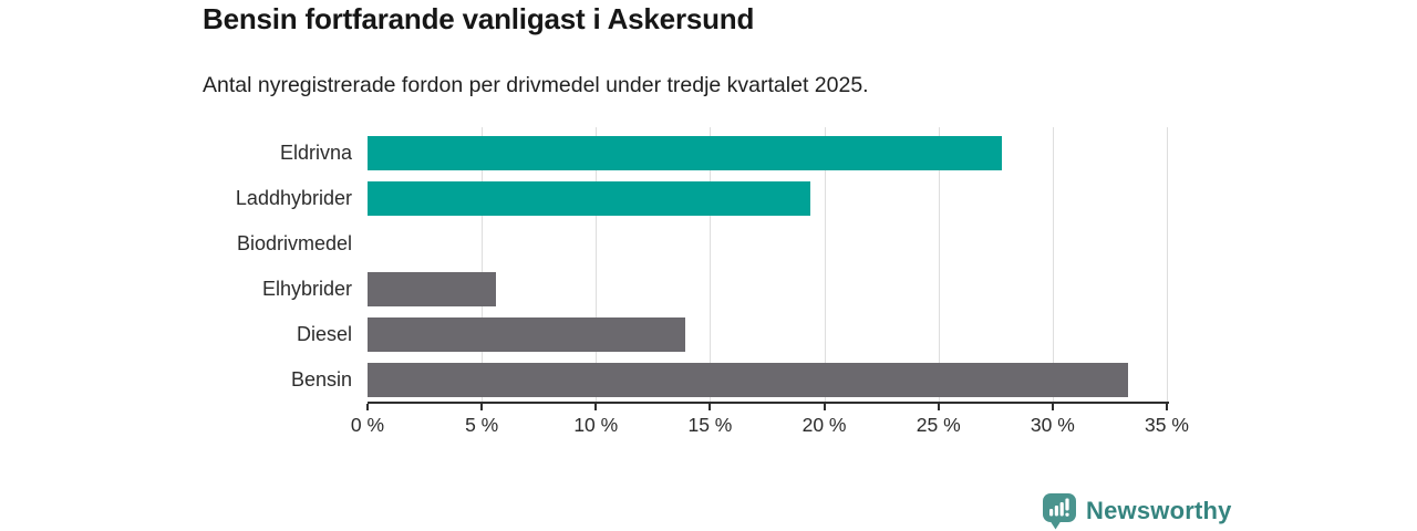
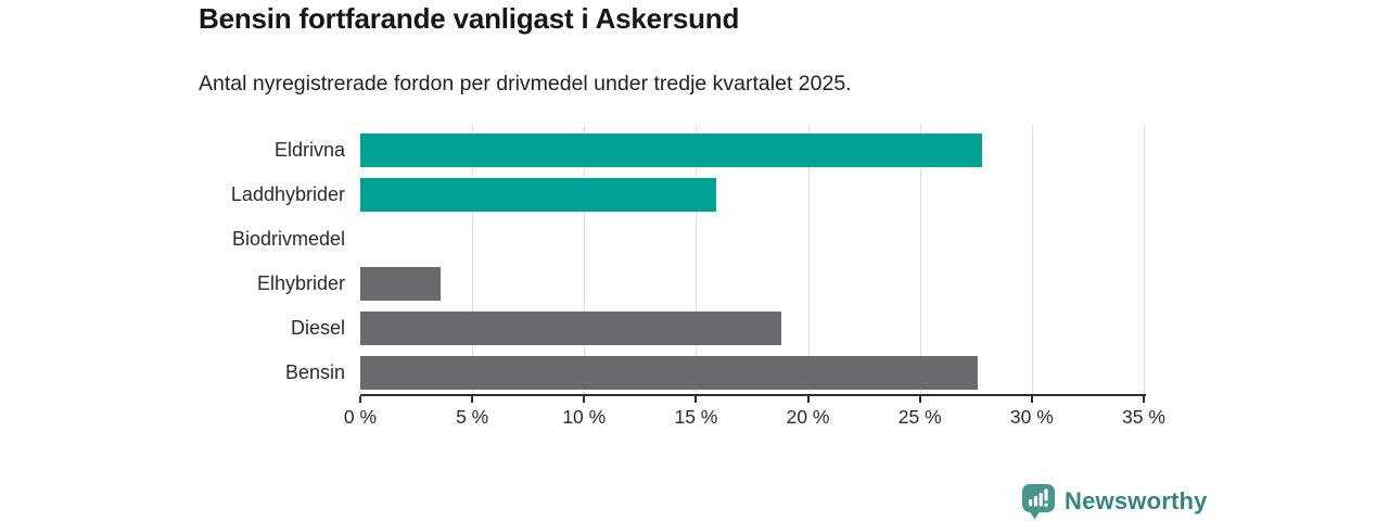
Laddhybrider: 19.4% -> 15.9%
Elhybrider: 5.6% -> 3.6%
Diesel: 13.9% -> 18.8%
Bensin: 33.3% -> 27.6%
